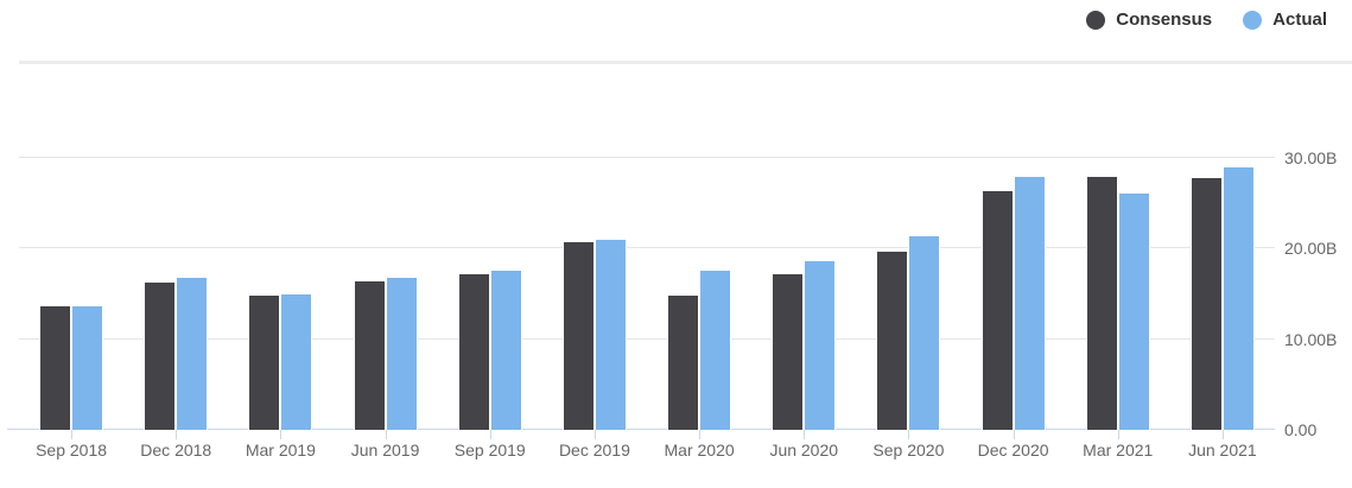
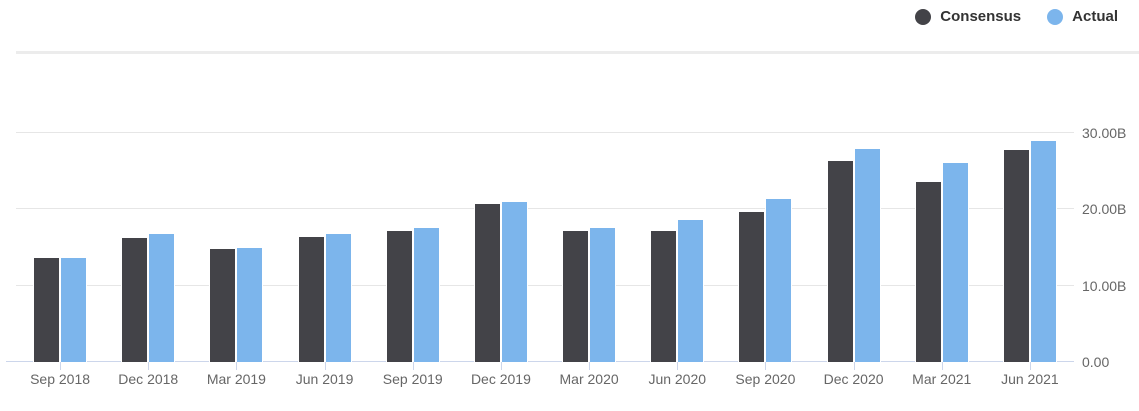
Consensus/Mar 2020: 15B -> 17B
Consensus/Mar 2021: 28B -> 24B
